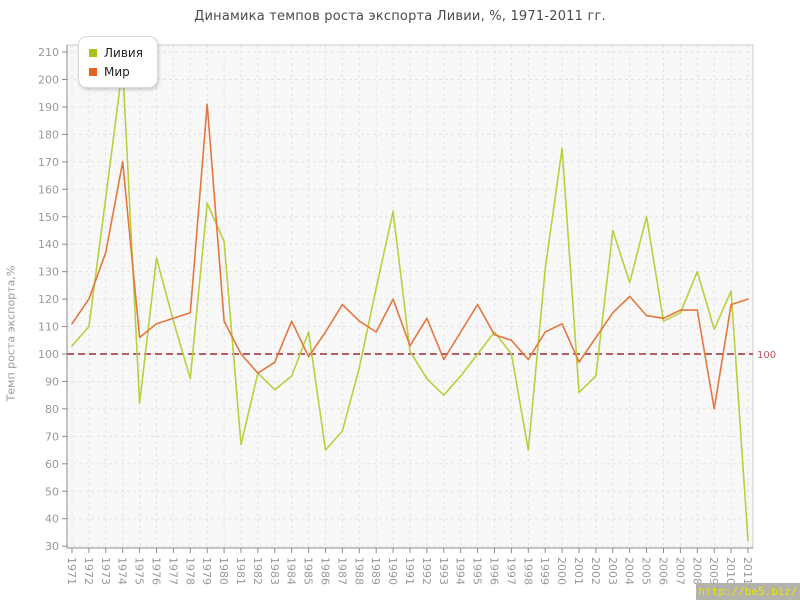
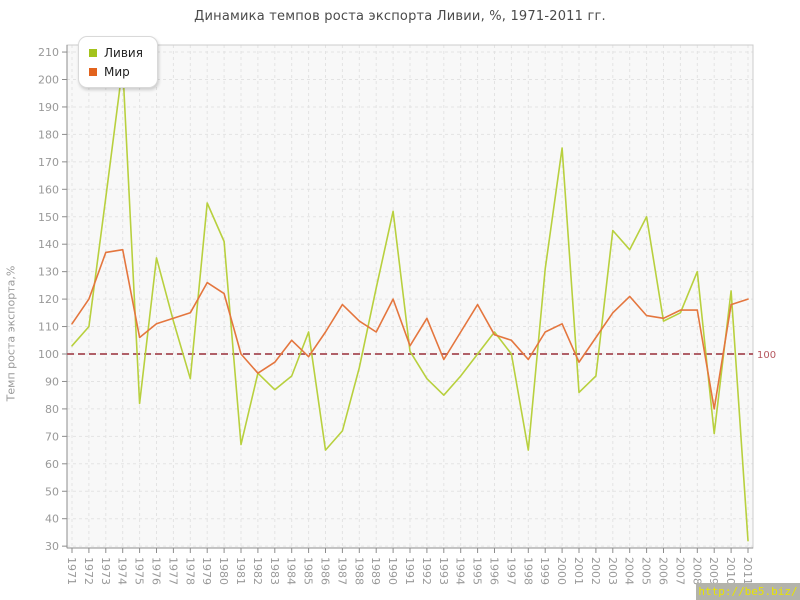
Мир/1974: 170 -> 138
Мир/1979: 191 -> 126
Мир/1980: 112 -> 122
Мир/1984: 112 -> 105
Ливия/2004: 126 -> 138
Ливия/2009: 109 -> 71
